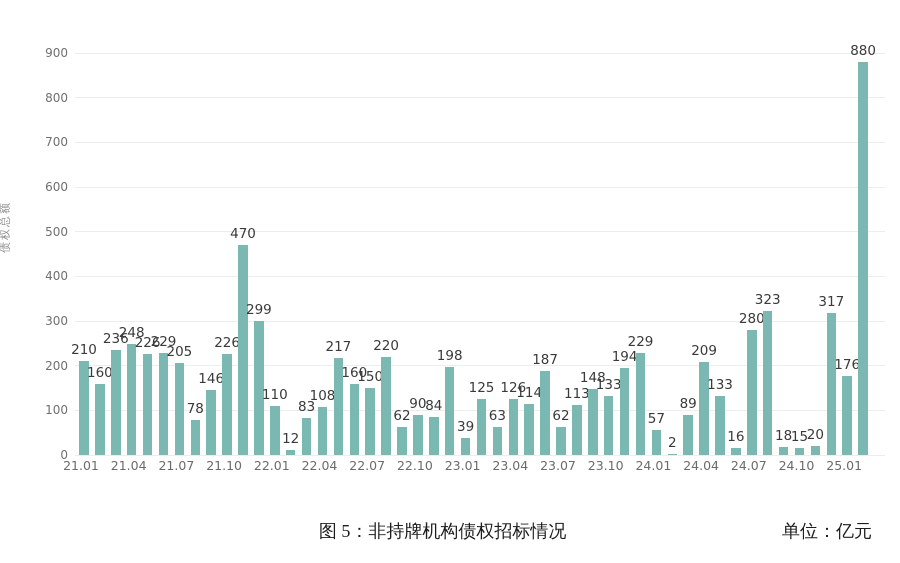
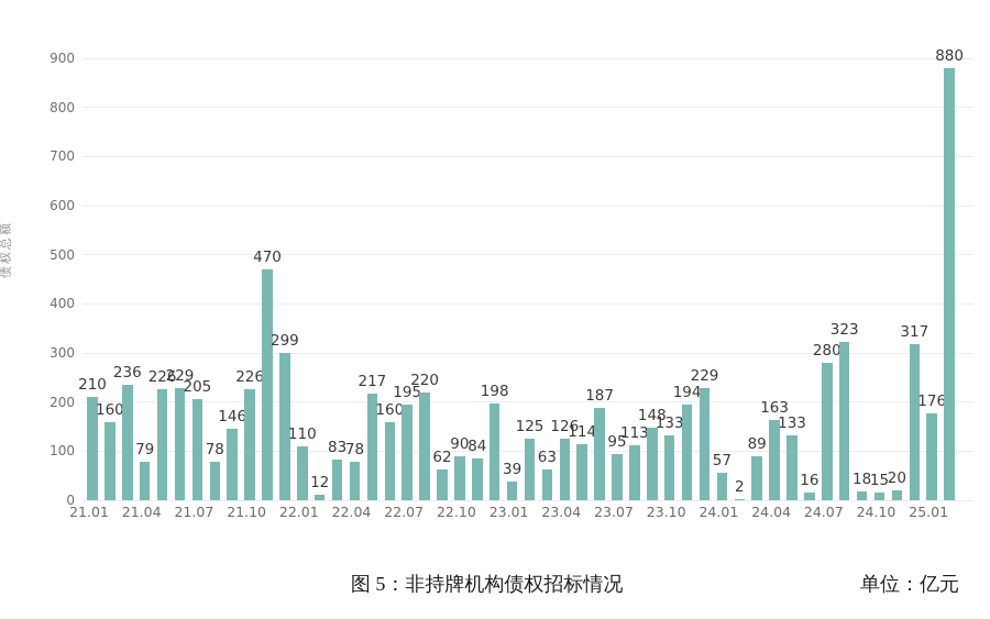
21.04: 248 -> 79
22.04: 108 -> 78
22.07: 150 -> 195
23.07: 62 -> 95
24.04: 209 -> 163
